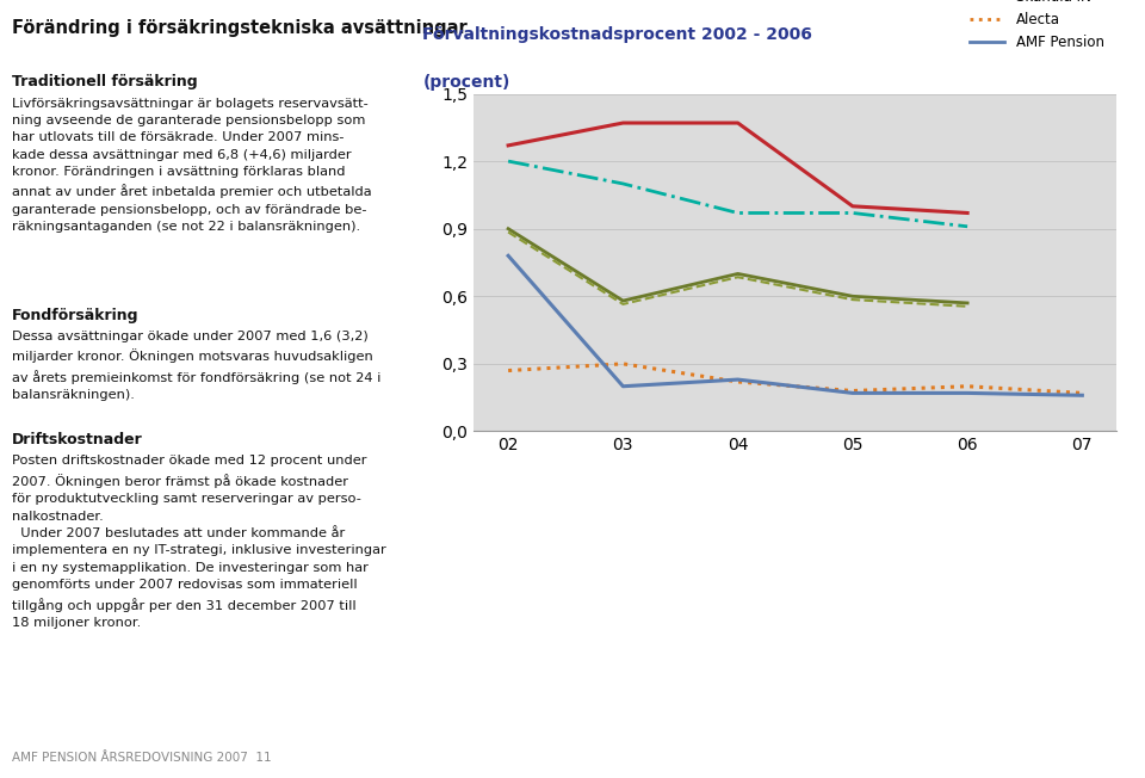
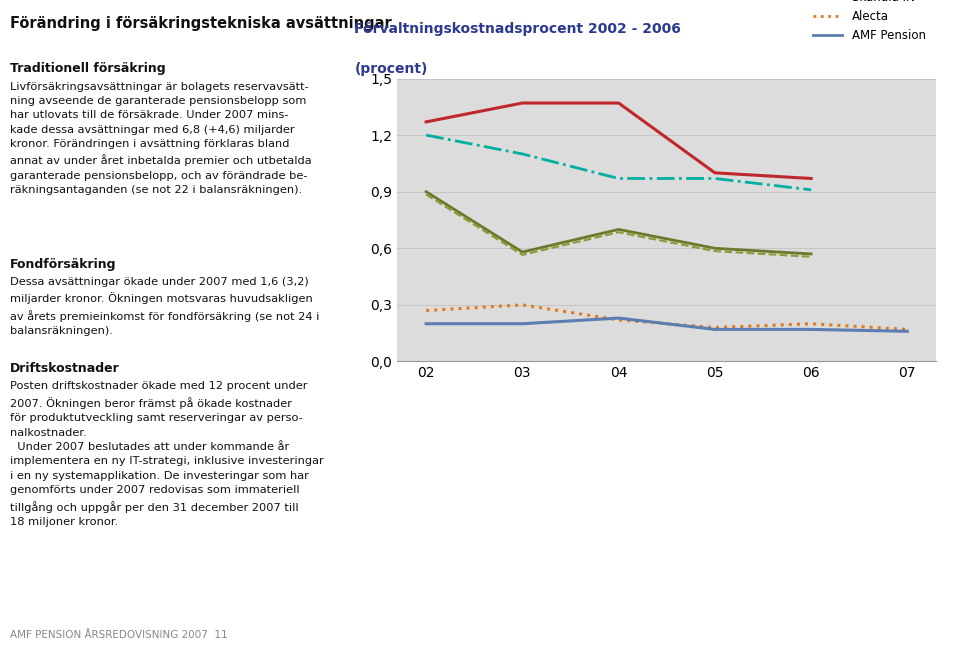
AMF Pension/02: 0,78 -> 0,20
